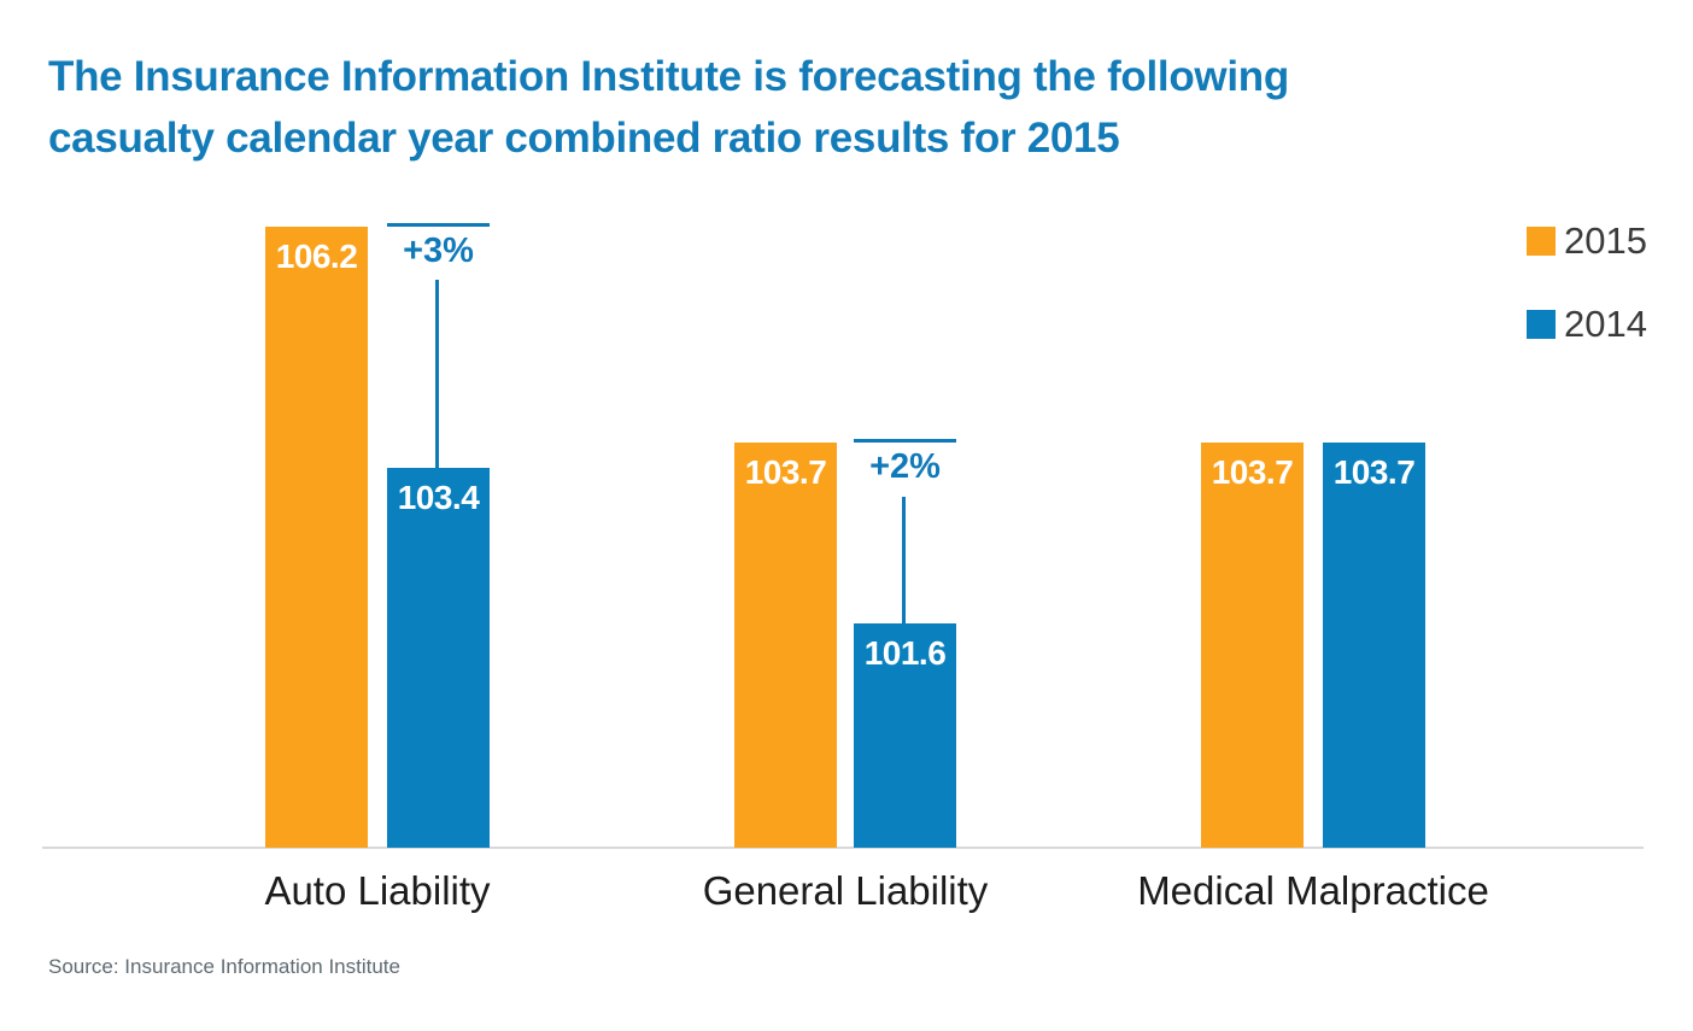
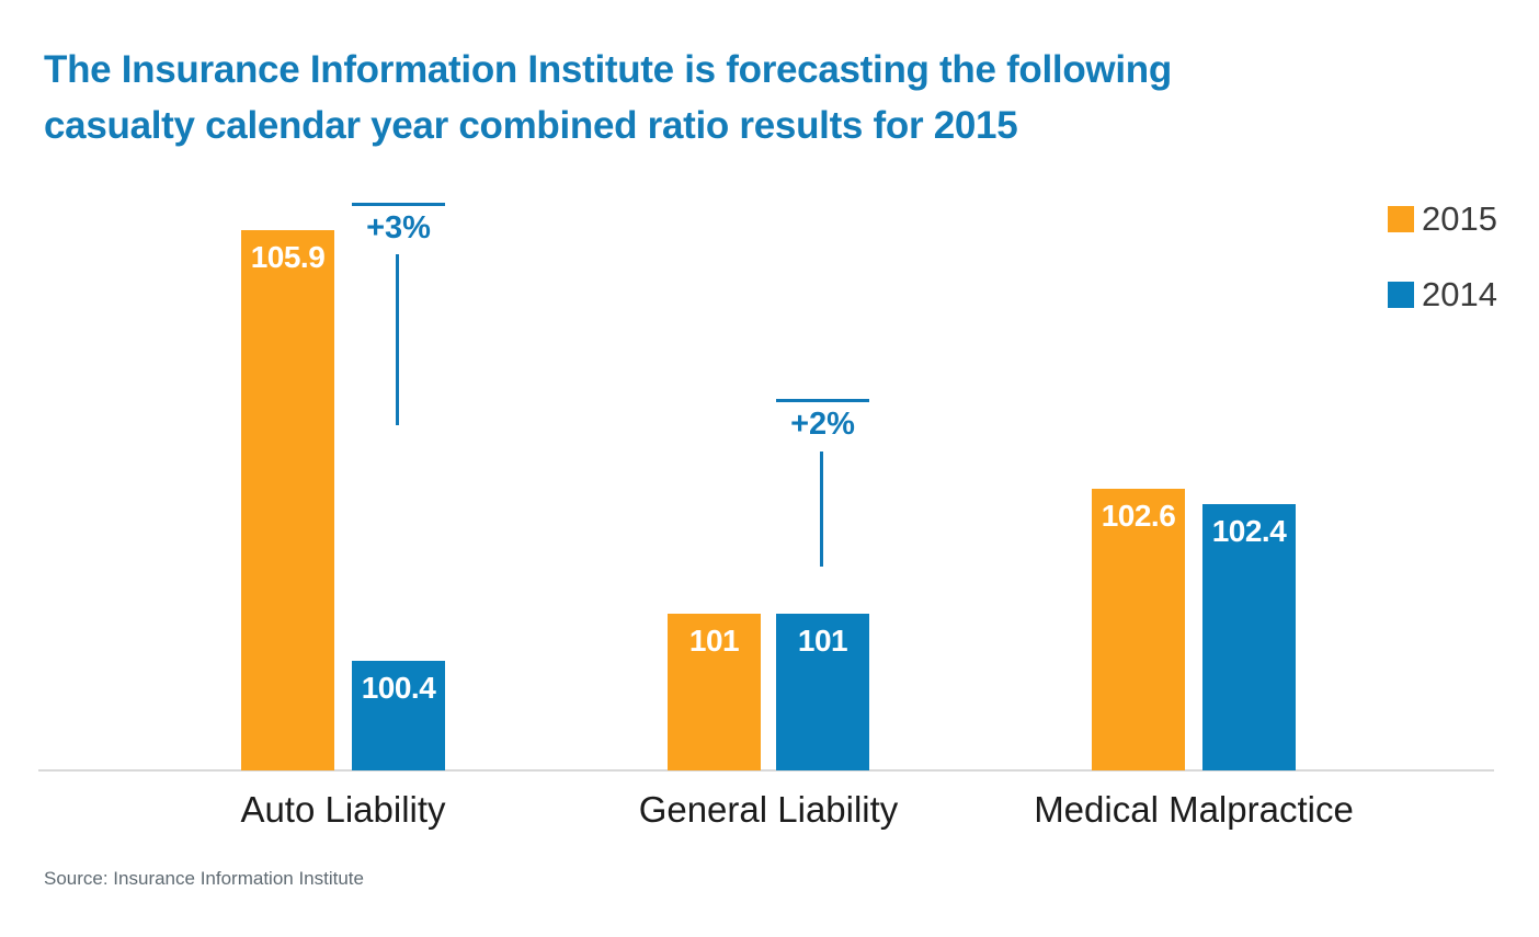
2015/Auto Liability: 106.2 -> 105.9
2014/Auto Liability: 103.4 -> 100.4
2015/General Liability: 103.7 -> 101
2014/General Liability: 101.6 -> 101
2015/Medical Malpractice: 103.7 -> 102.6
2014/Medical Malpractice: 103.7 -> 102.4
